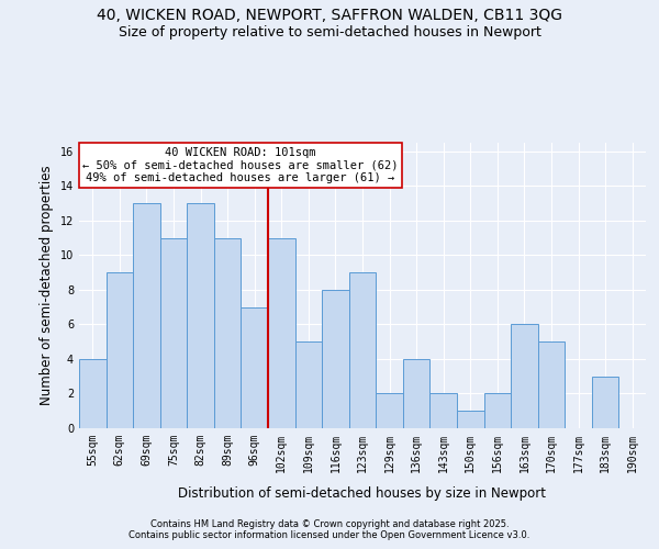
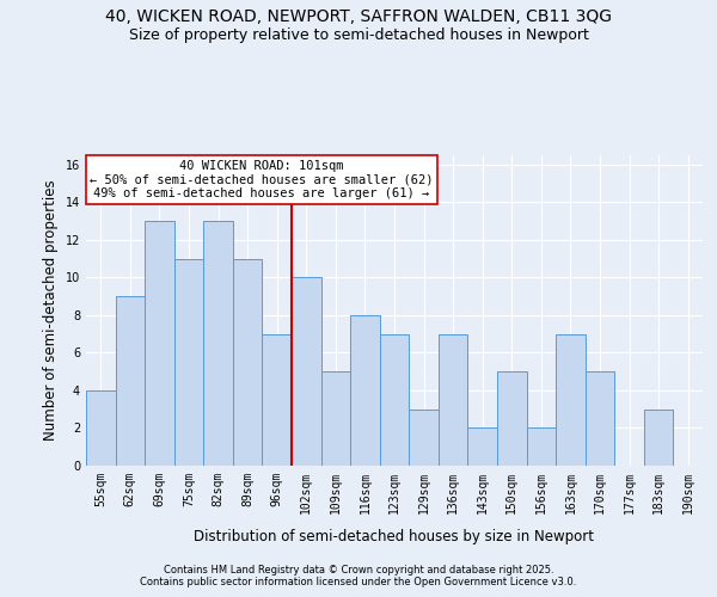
102sqm: 11 -> 10
123sqm: 9 -> 7
129sqm: 2 -> 3
136sqm: 4 -> 7
150sqm: 1 -> 5
163sqm: 6 -> 7
